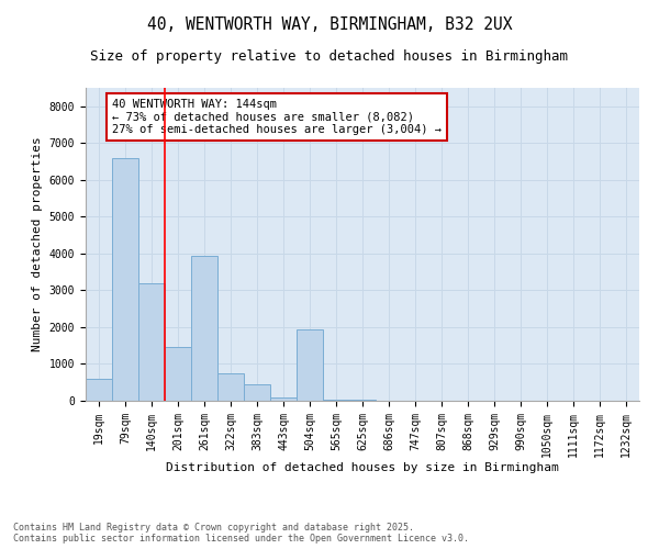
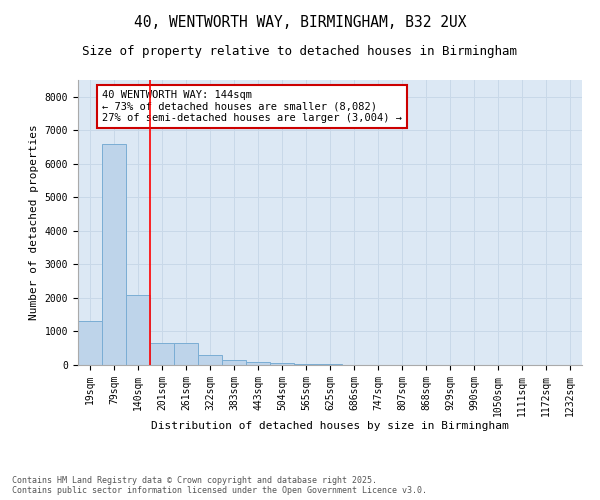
19sqm: 600 -> 1300
140sqm: 3200 -> 2100
201sqm: 1450 -> 650
261sqm: 3950 -> 650
322sqm: 750 -> 300
383sqm: 450 -> 150
504sqm: 1950 -> 60
